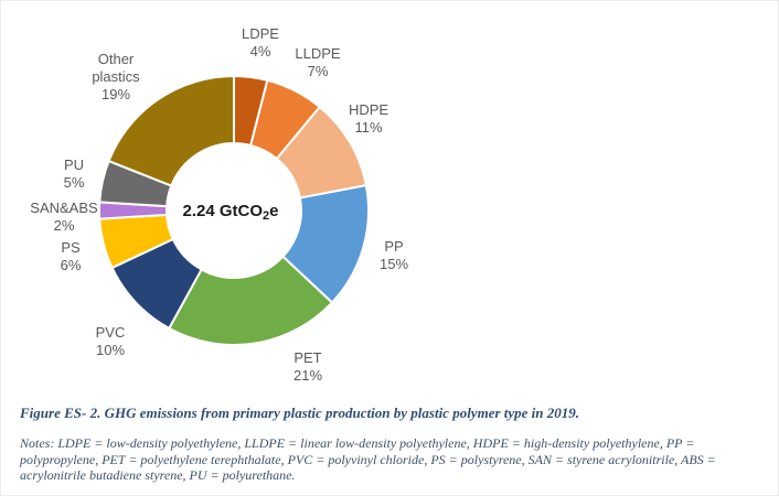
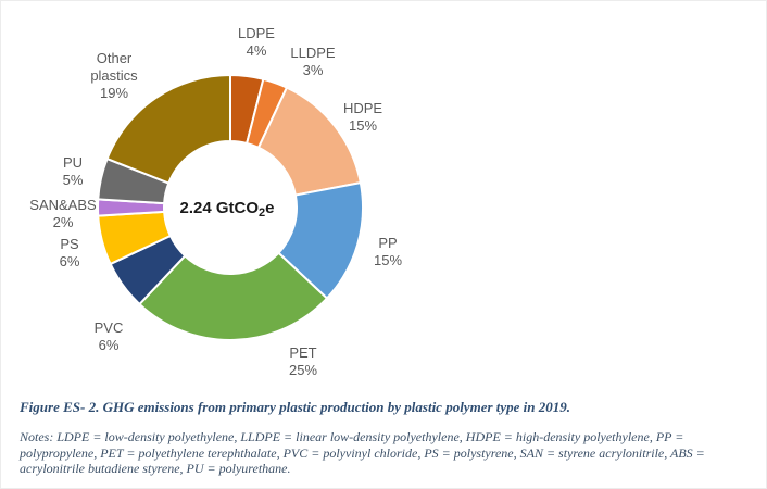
LLDPE: 7% -> 3%
HDPE: 11% -> 15%
PET: 21% -> 25%
PVC: 10% -> 6%
